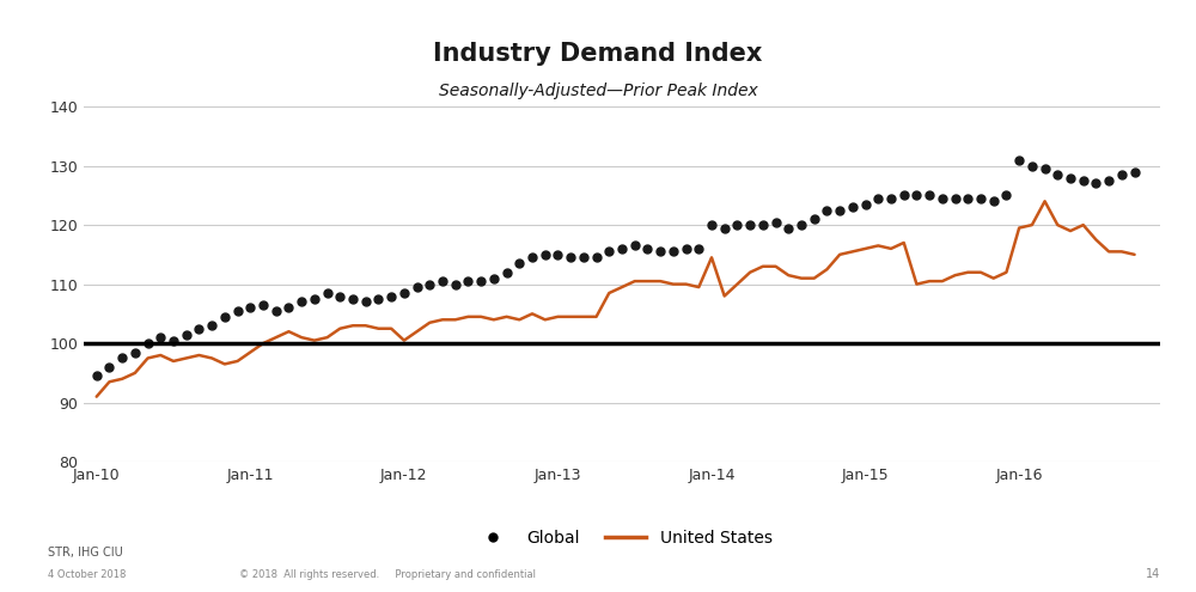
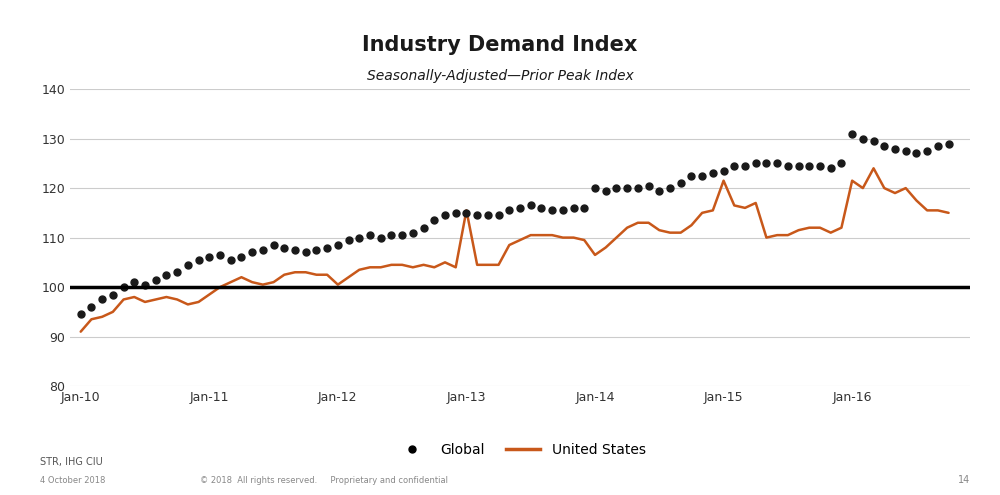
United States/Jan-13: 104.5 -> 115.5
United States/Jan-14: 114.5 -> 106.5
United States/Jan-15: 116.0 -> 121.5
United States/Jan-16: 119.5 -> 121.5
